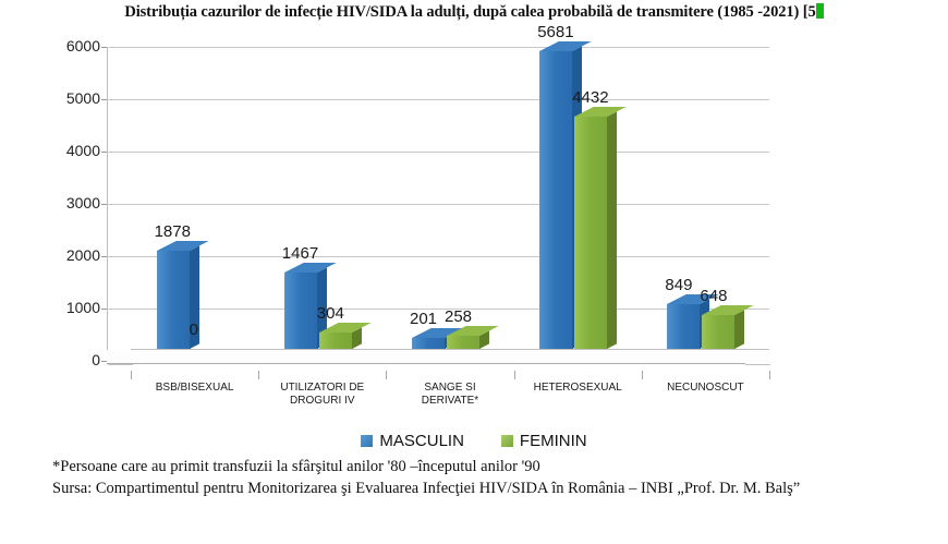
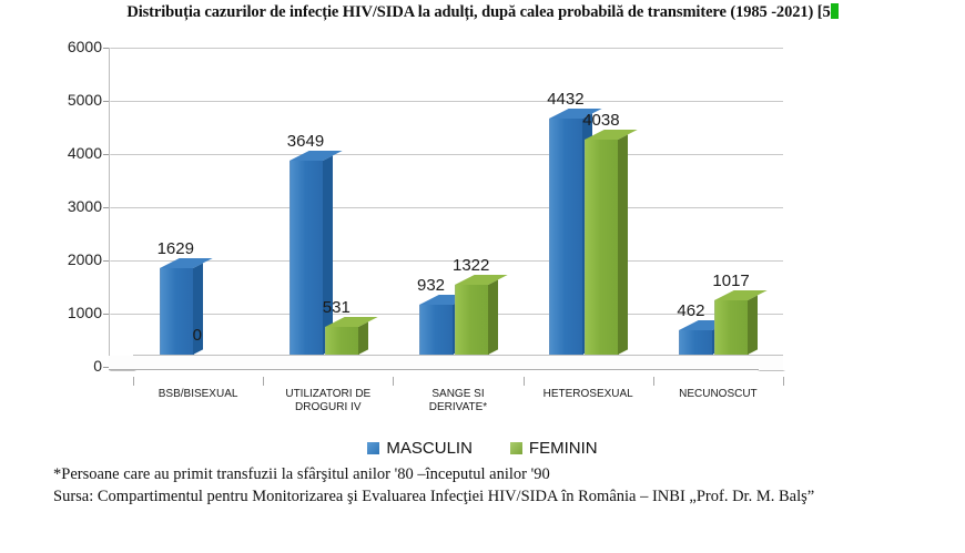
MASCULIN/BSB/BISEXUAL: 1878 -> 1629
MASCULIN/UTILIZATORI DE DROGURI IV: 1467 -> 3649
FEMININ/UTILIZATORI DE DROGURI IV: 304 -> 531
MASCULIN/SANGE SI DERIVATE*: 201 -> 932
FEMININ/SANGE SI DERIVATE*: 258 -> 1322
MASCULIN/HETEROSEXUAL: 5681 -> 4432
FEMININ/HETEROSEXUAL: 4432 -> 4038
MASCULIN/NECUNOSCUT: 849 -> 462
FEMININ/NECUNOSCUT: 648 -> 1017
